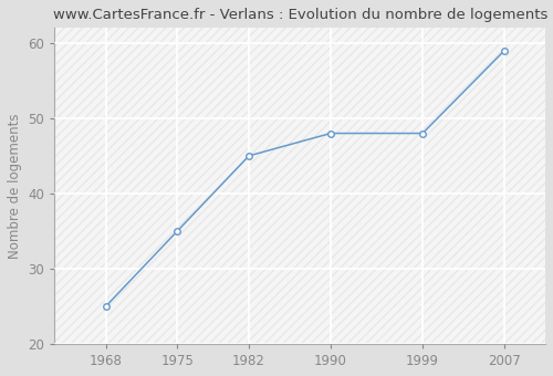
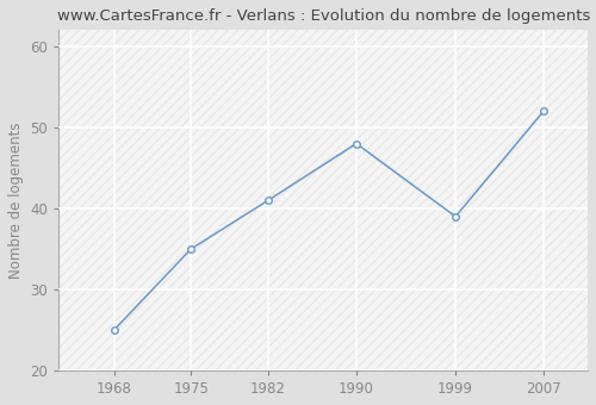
1982: 45 -> 41
1999: 48 -> 39
2007: 59 -> 52
